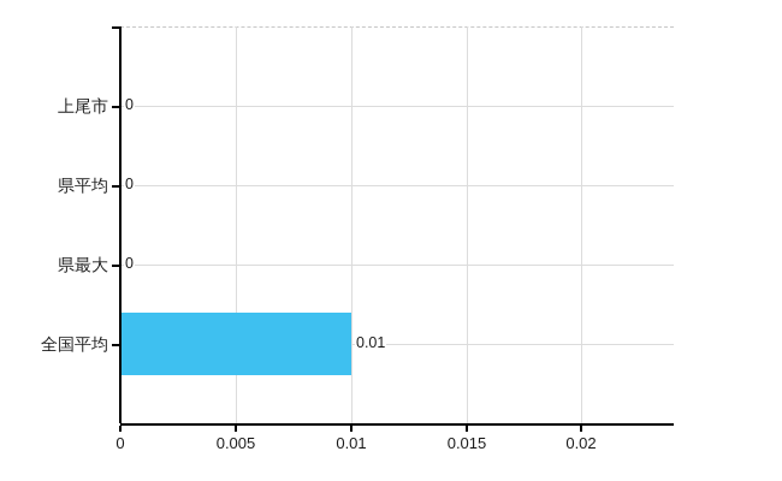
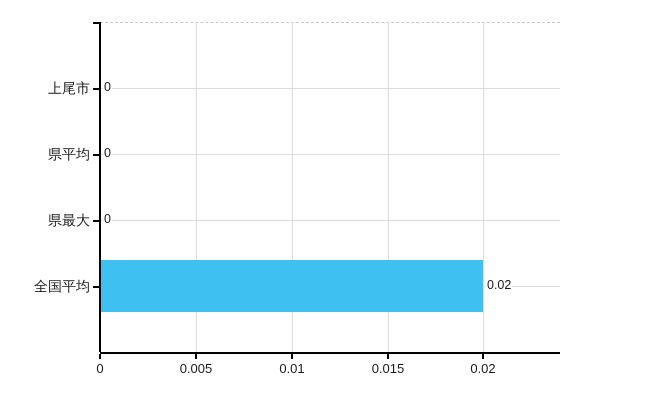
全国平均: 0.01 -> 0.02
